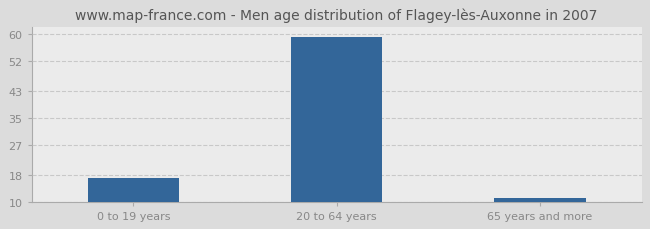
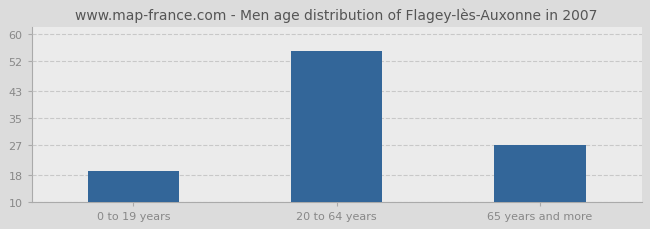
0 to 19 years: 17 -> 19
20 to 64 years: 59 -> 55
65 years and more: 11 -> 27
